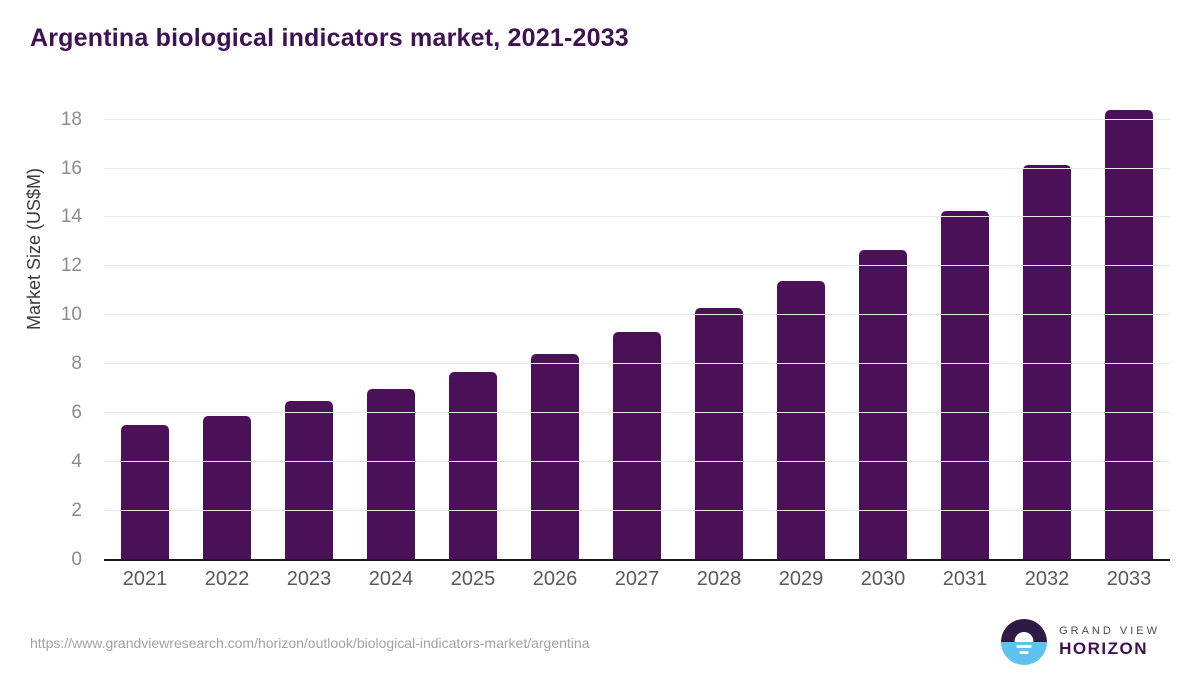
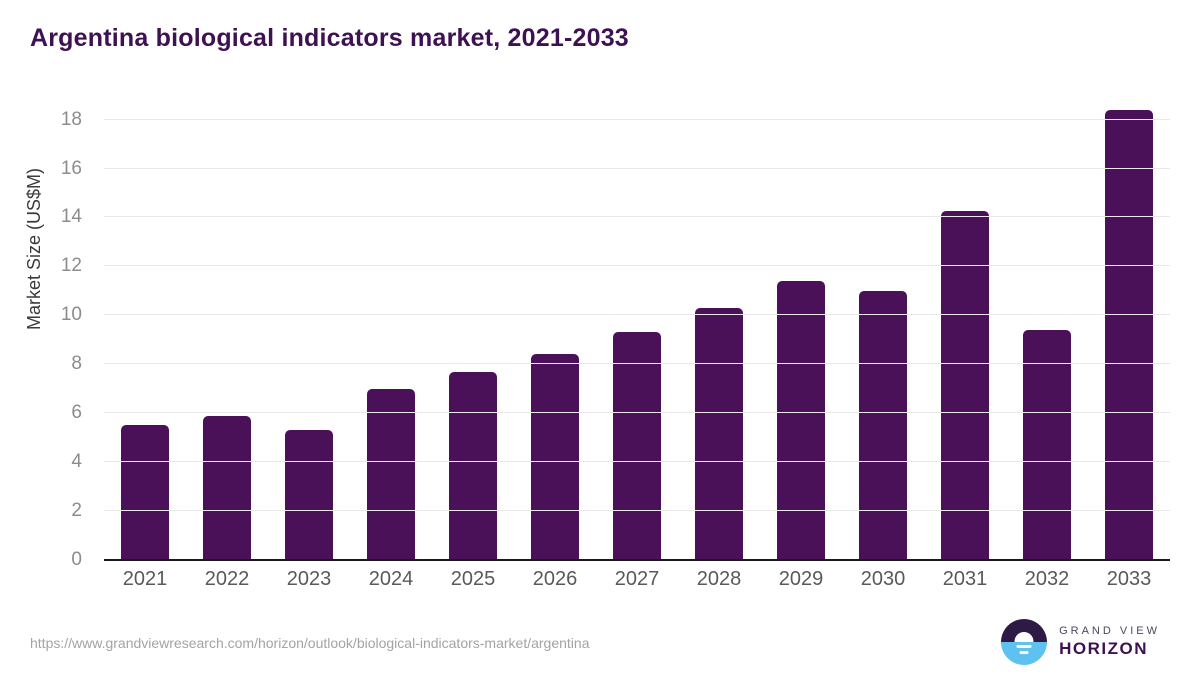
2023: 6.5 -> 5.3
2030: 12.7 -> 11.0
2032: 16.1 -> 9.4
